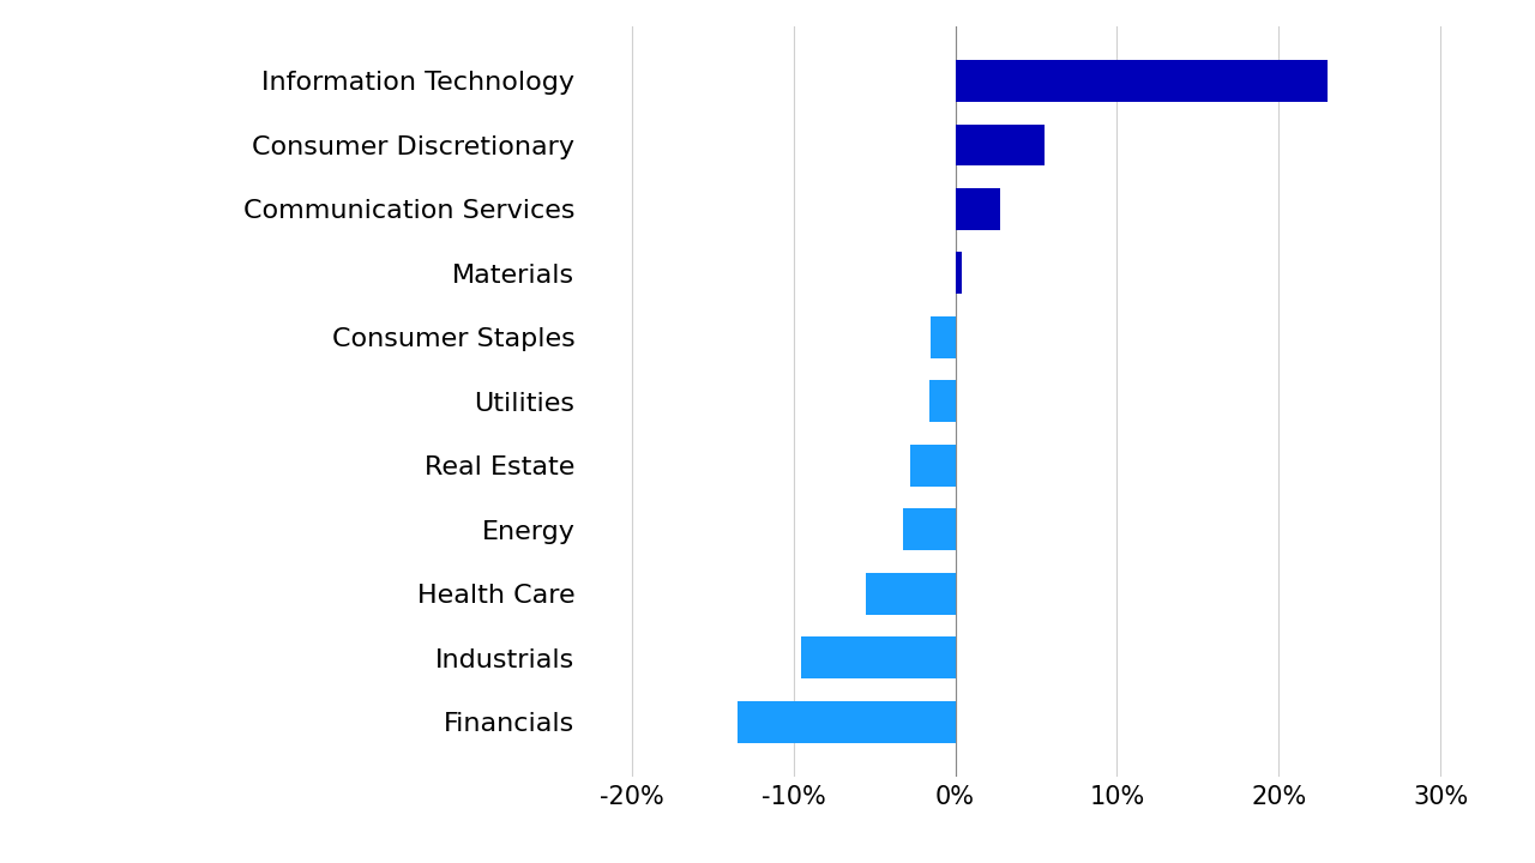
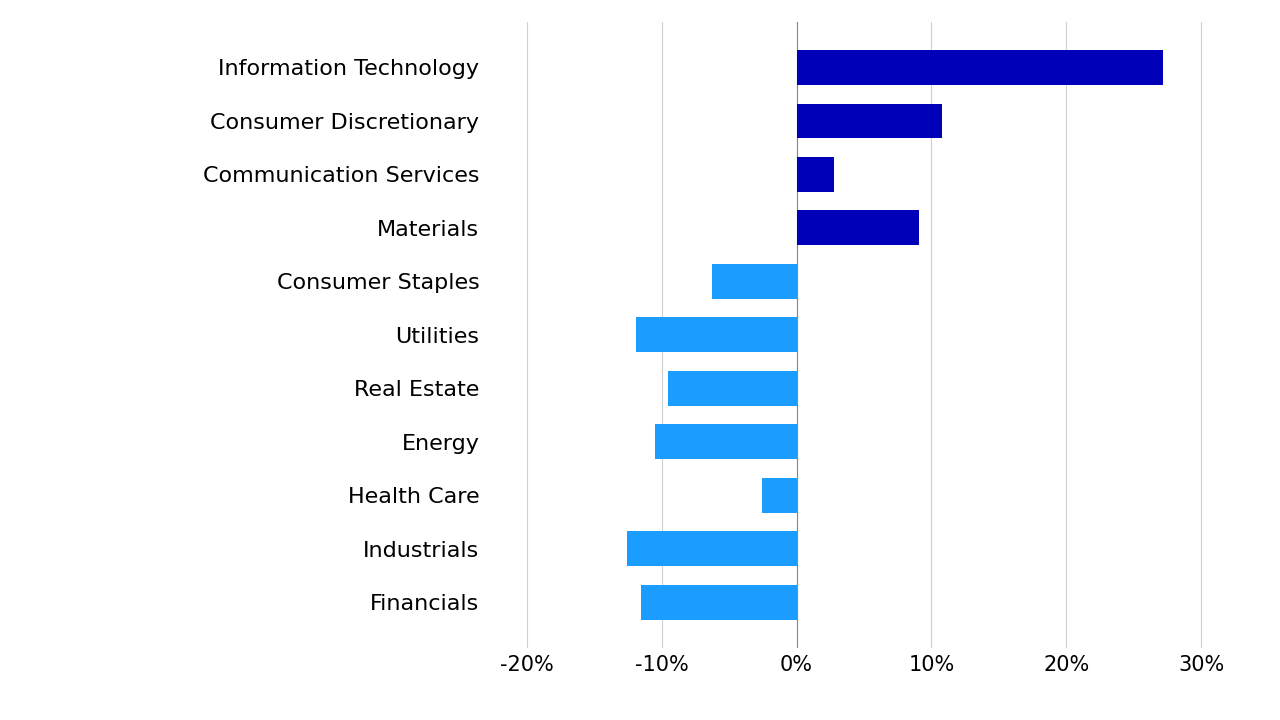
Information Technology: 23.0% -> 27.2%
Consumer Discretionary: 5.5% -> 10.8%
Materials: 0.4% -> 9.1%
Consumer Staples: -1.5% -> -6.3%
Utilities: -1.6% -> -11.9%
Real Estate: -2.8% -> -9.5%
Energy: -3.2% -> -10.5%
Health Care: -5.5% -> -2.6%
Industrials: -9.5% -> -12.6%
Financials: -13.5% -> -11.5%
